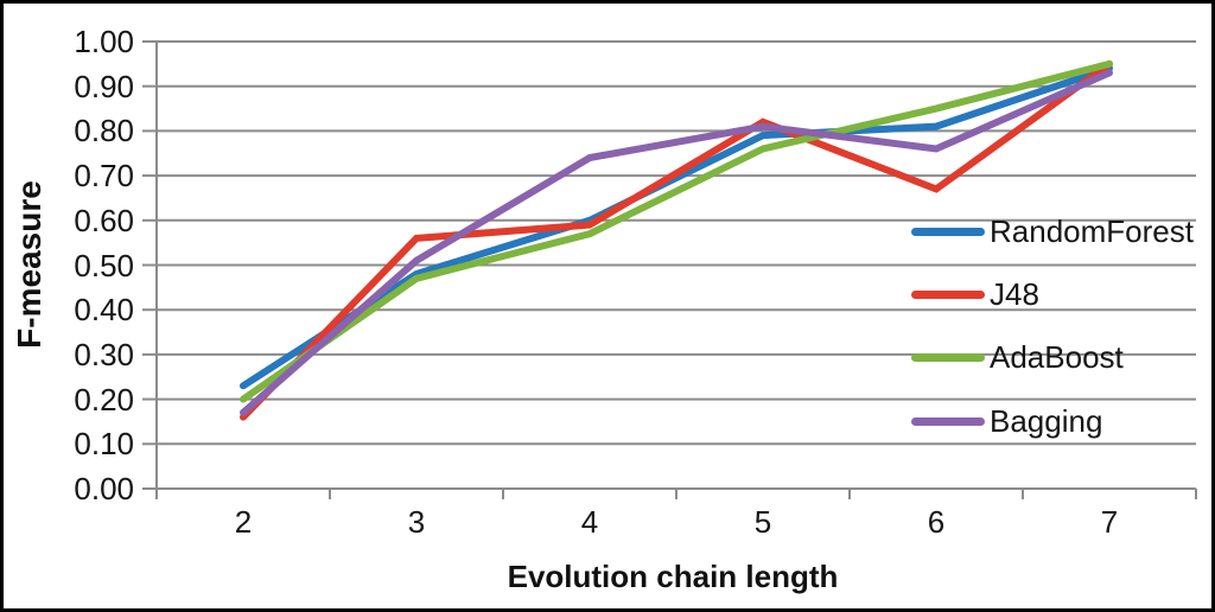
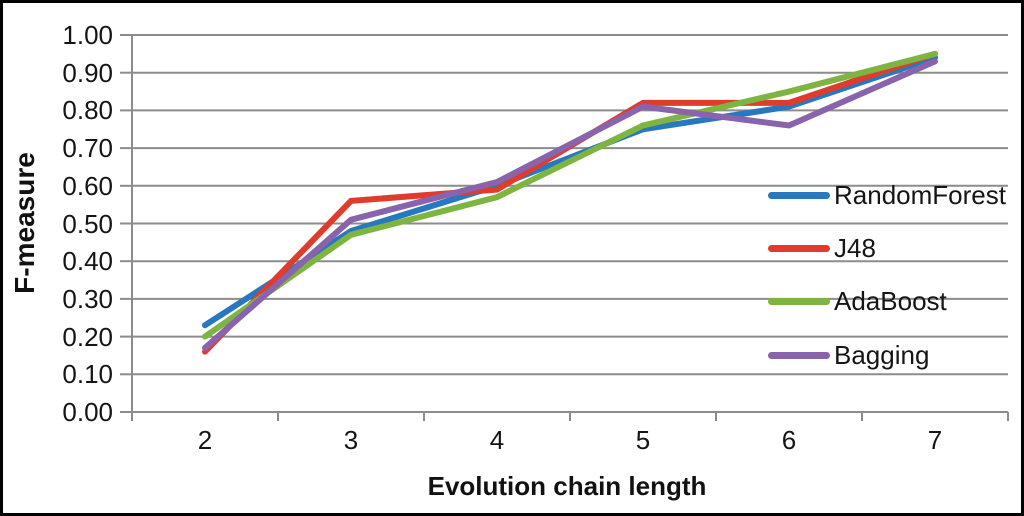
Bagging/4: 0.74 -> 0.61
RandomForest/5: 0.79 -> 0.75
J48/6: 0.67 -> 0.82
